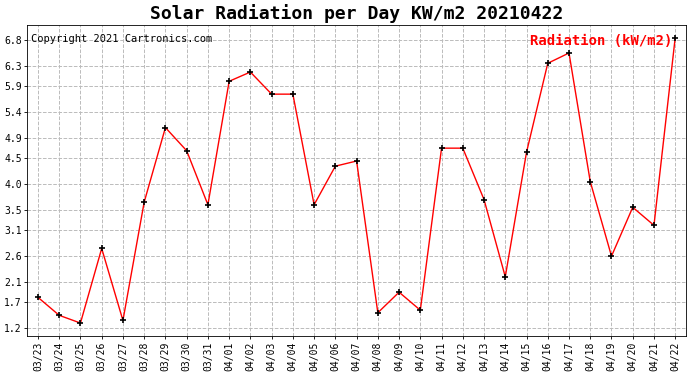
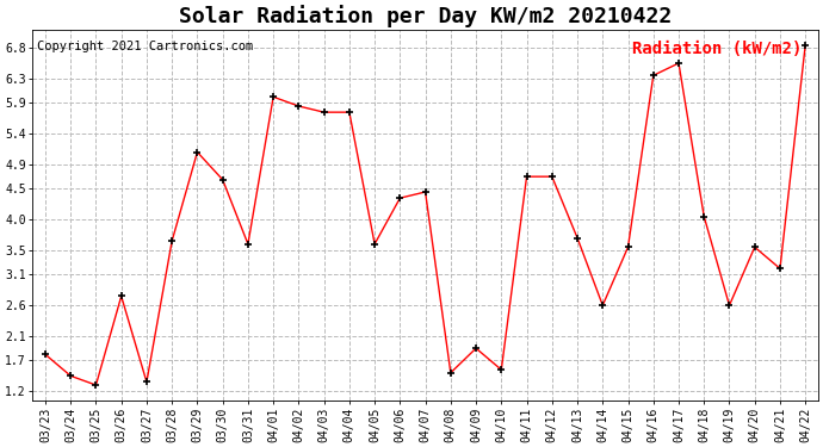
04/02: 6.18 -> 5.85
04/14: 2.20 -> 2.60
04/15: 4.62 -> 3.55
